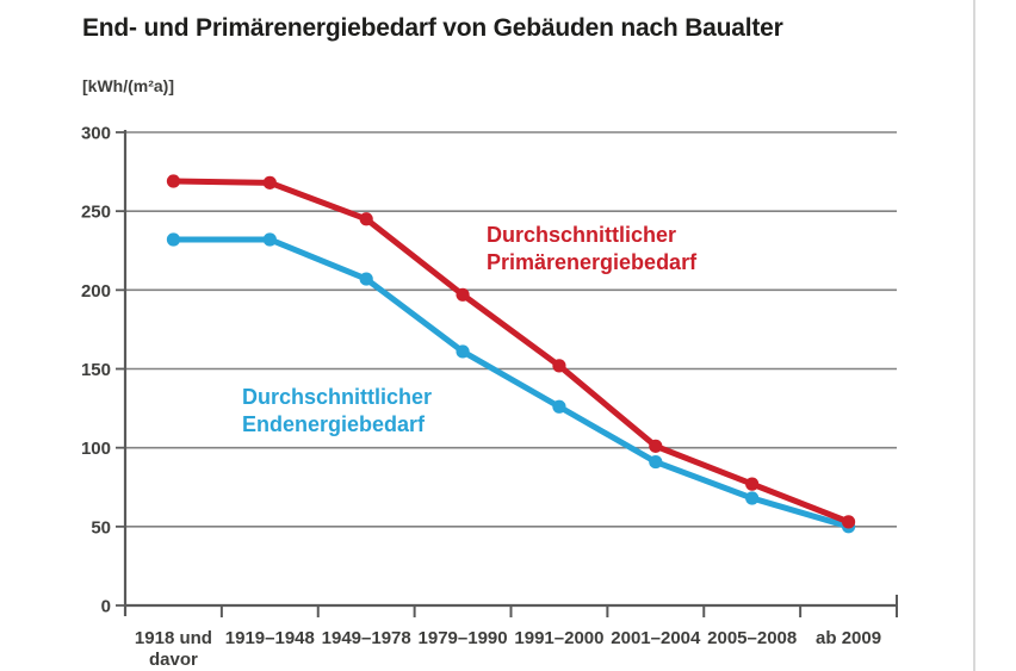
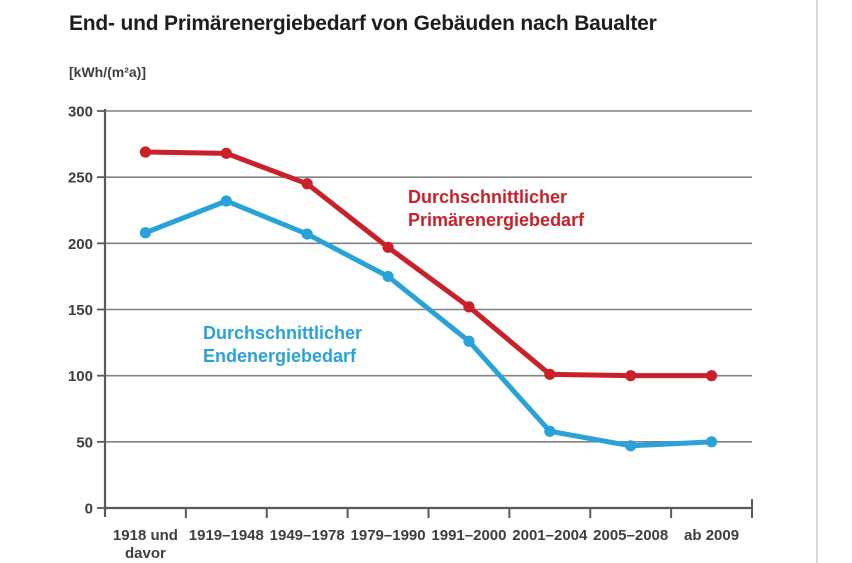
Durchschnittlicher Endenergiebedarf/1918 und davor: 232 -> 208
Durchschnittlicher Endenergiebedarf/1979–1990: 161 -> 175
Durchschnittlicher Endenergiebedarf/2001–2004: 91 -> 58
Durchschnittlicher Primärenergiebedarf/2005–2008: 77 -> 100
Durchschnittlicher Endenergiebedarf/2005–2008: 68 -> 47
Durchschnittlicher Primärenergiebedarf/ab 2009: 53 -> 100
